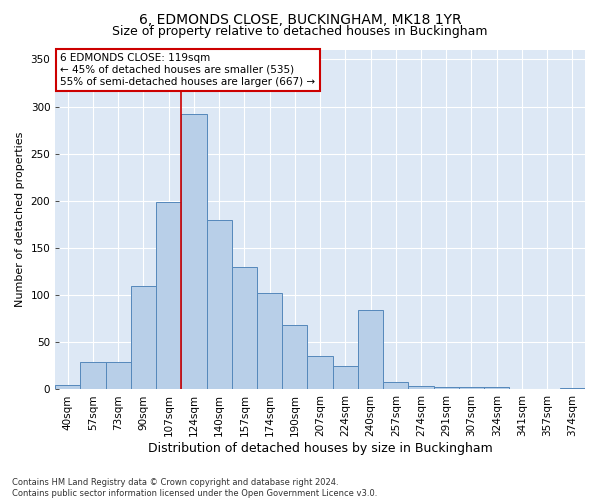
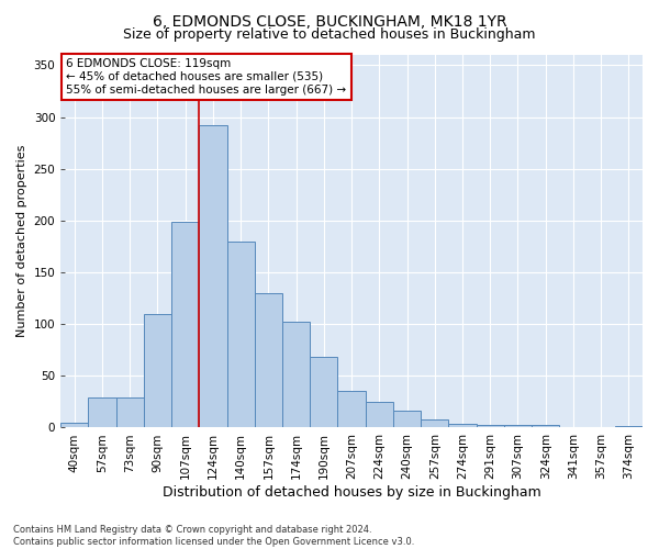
240sqm: 84 -> 16
